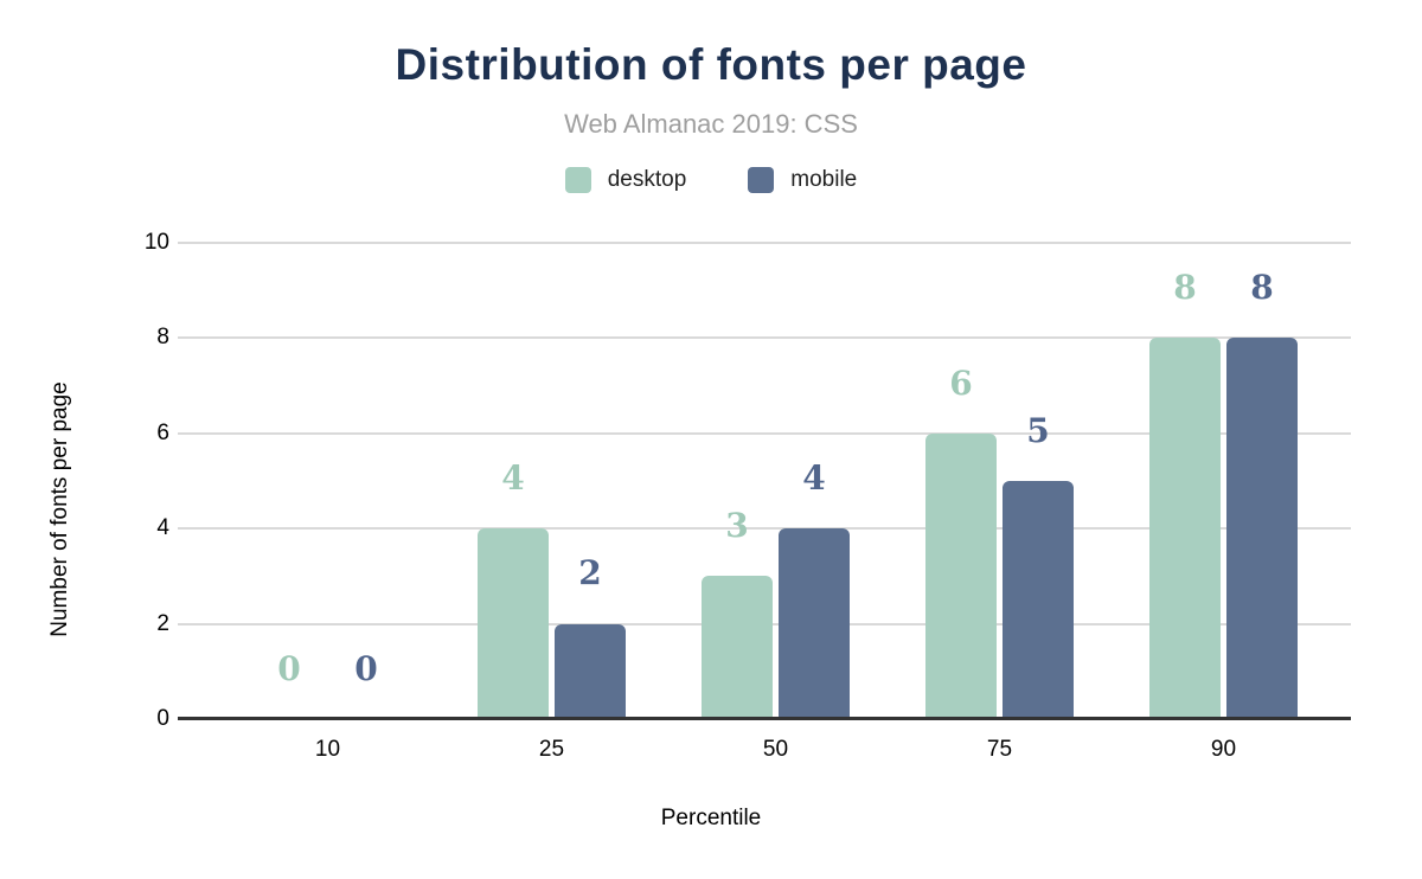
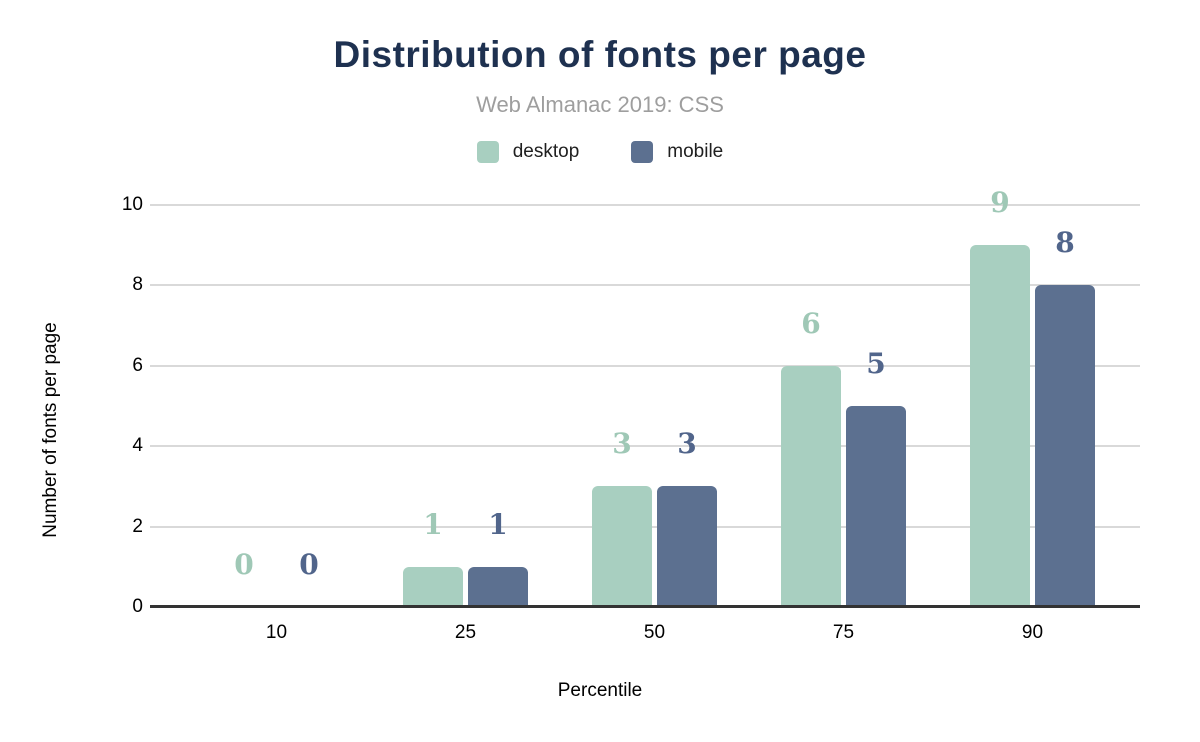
desktop/25: 4 -> 1
mobile/25: 2 -> 1
mobile/50: 4 -> 3
desktop/90: 8 -> 9
